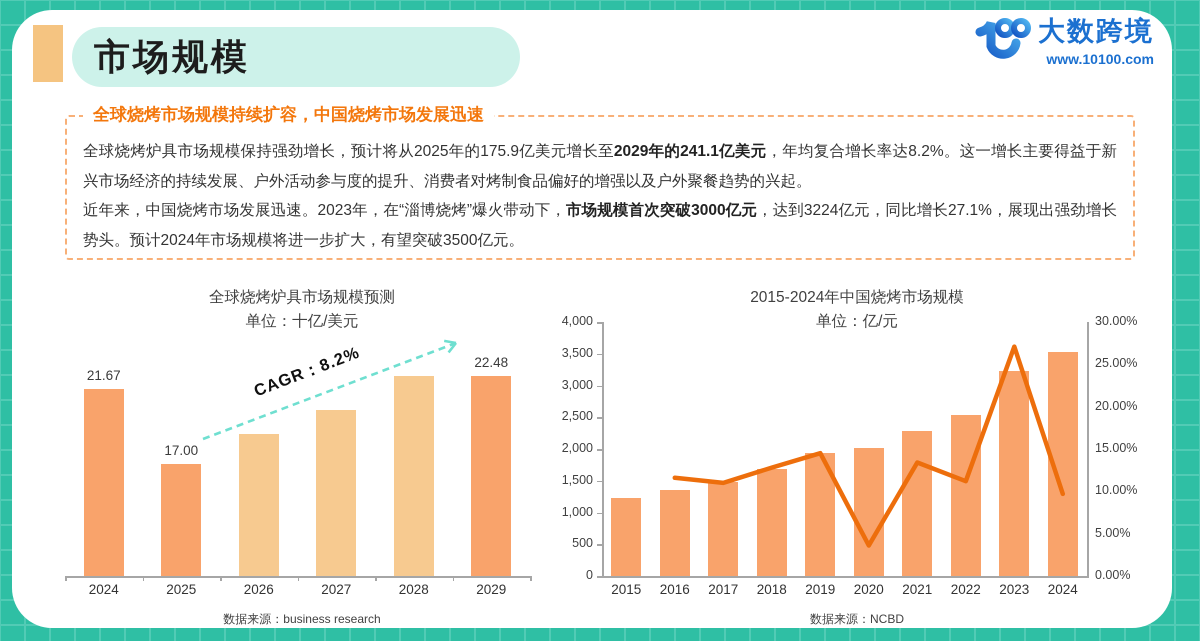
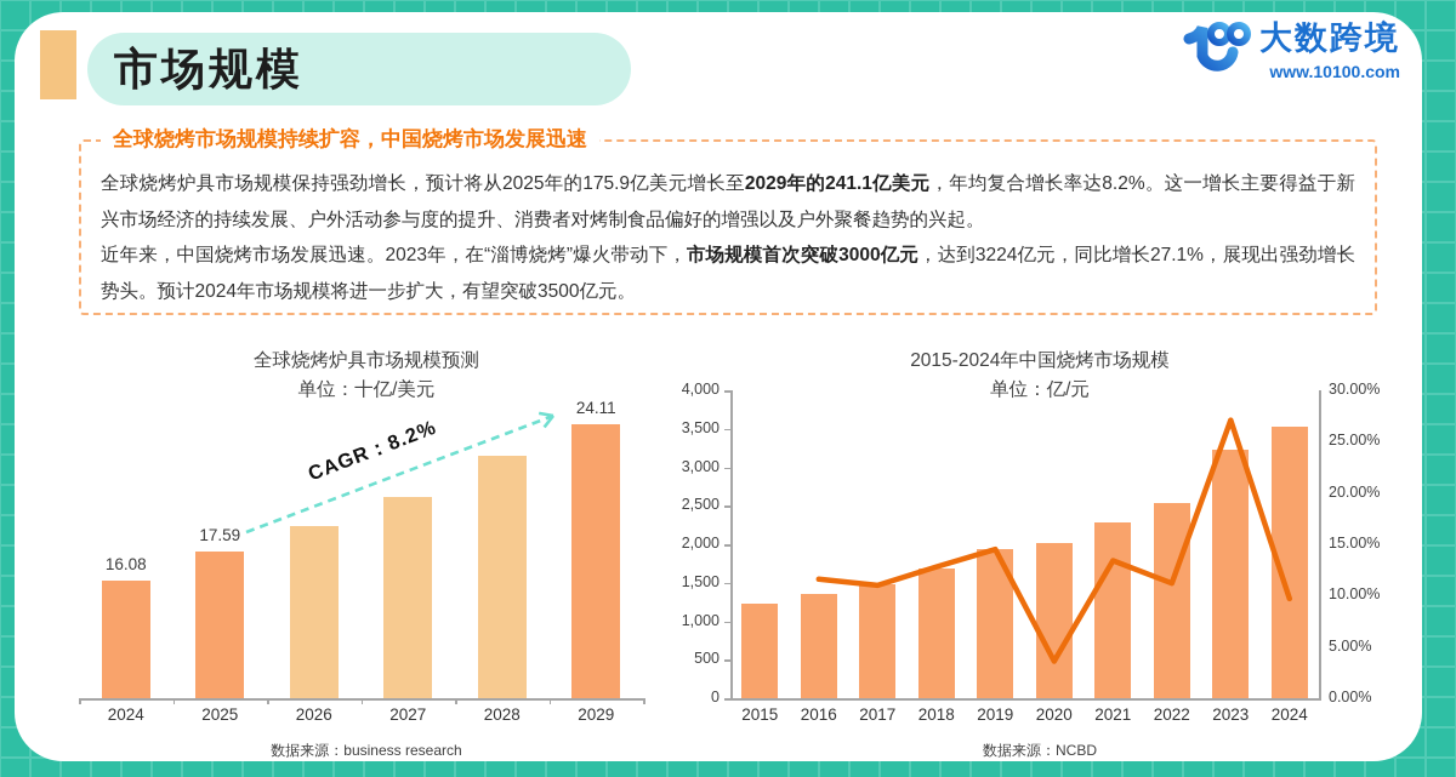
全球烧烤炉具市场规模预测/2024: 21.67 -> 16.08
全球烧烤炉具市场规模预测/2025: 17.00 -> 17.59
全球烧烤炉具市场规模预测/2029: 22.48 -> 24.11
